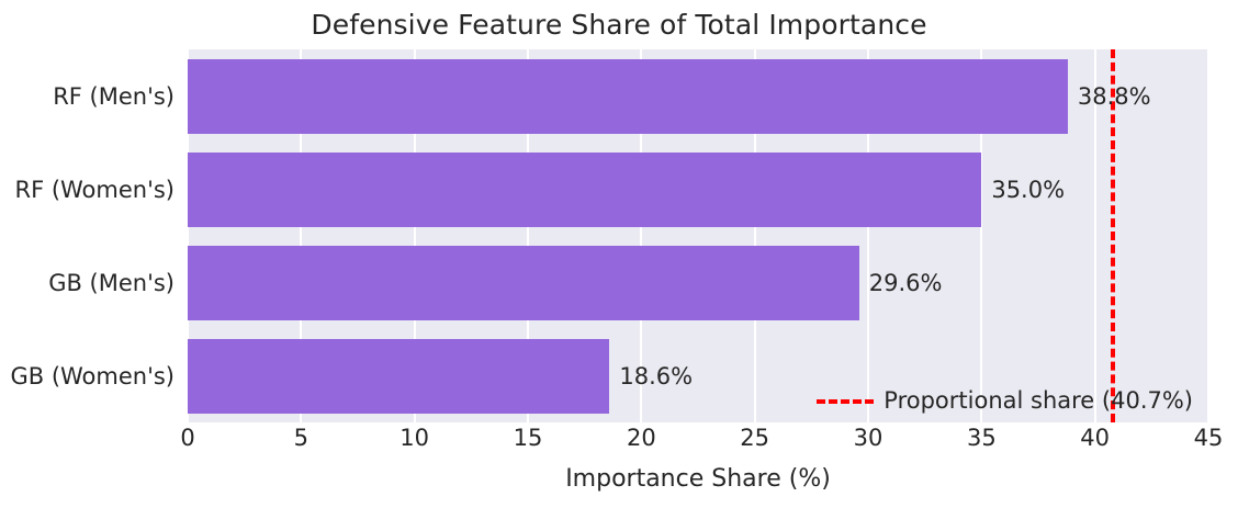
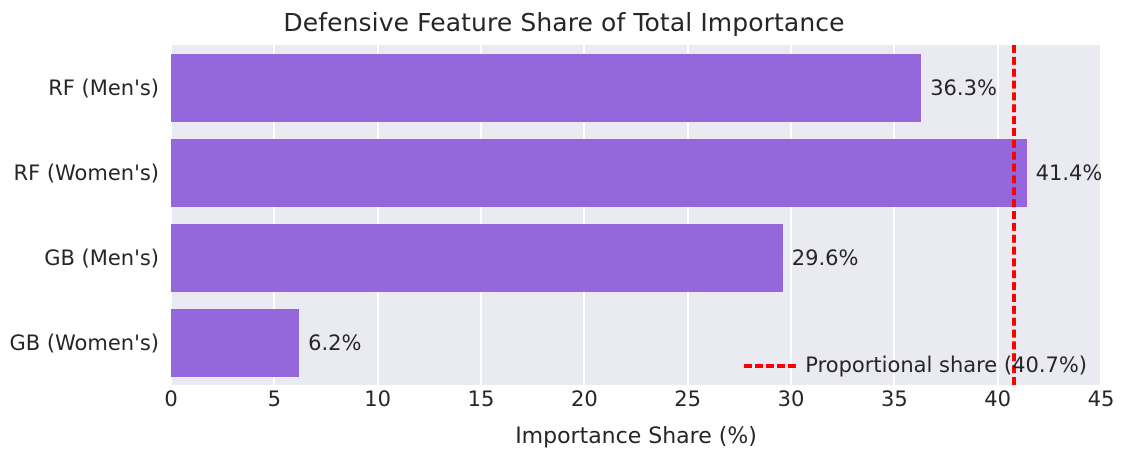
RF (Men's): 38.8% -> 36.3%
RF (Women's): 35.0% -> 41.4%
GB (Women's): 18.6% -> 6.2%
